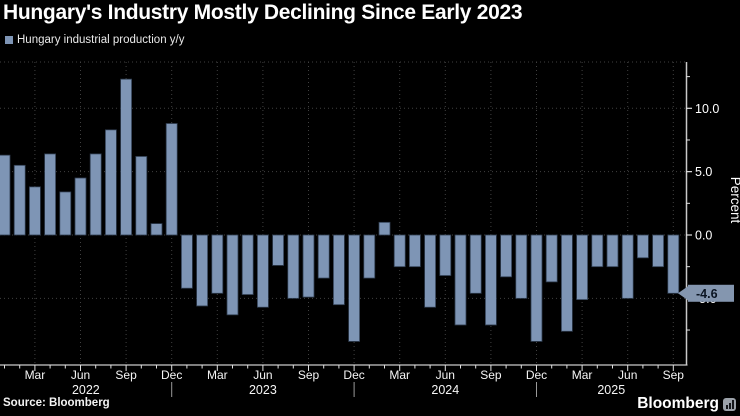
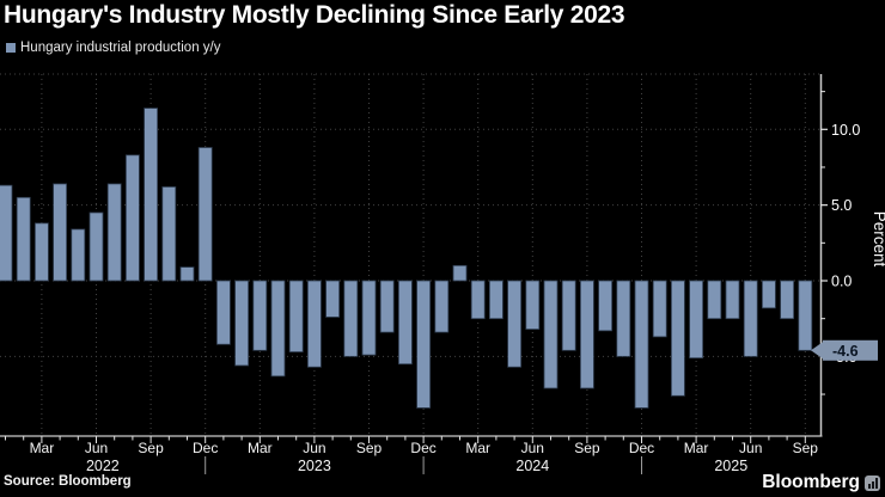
Sep 2022: 12.3 -> 11.4
